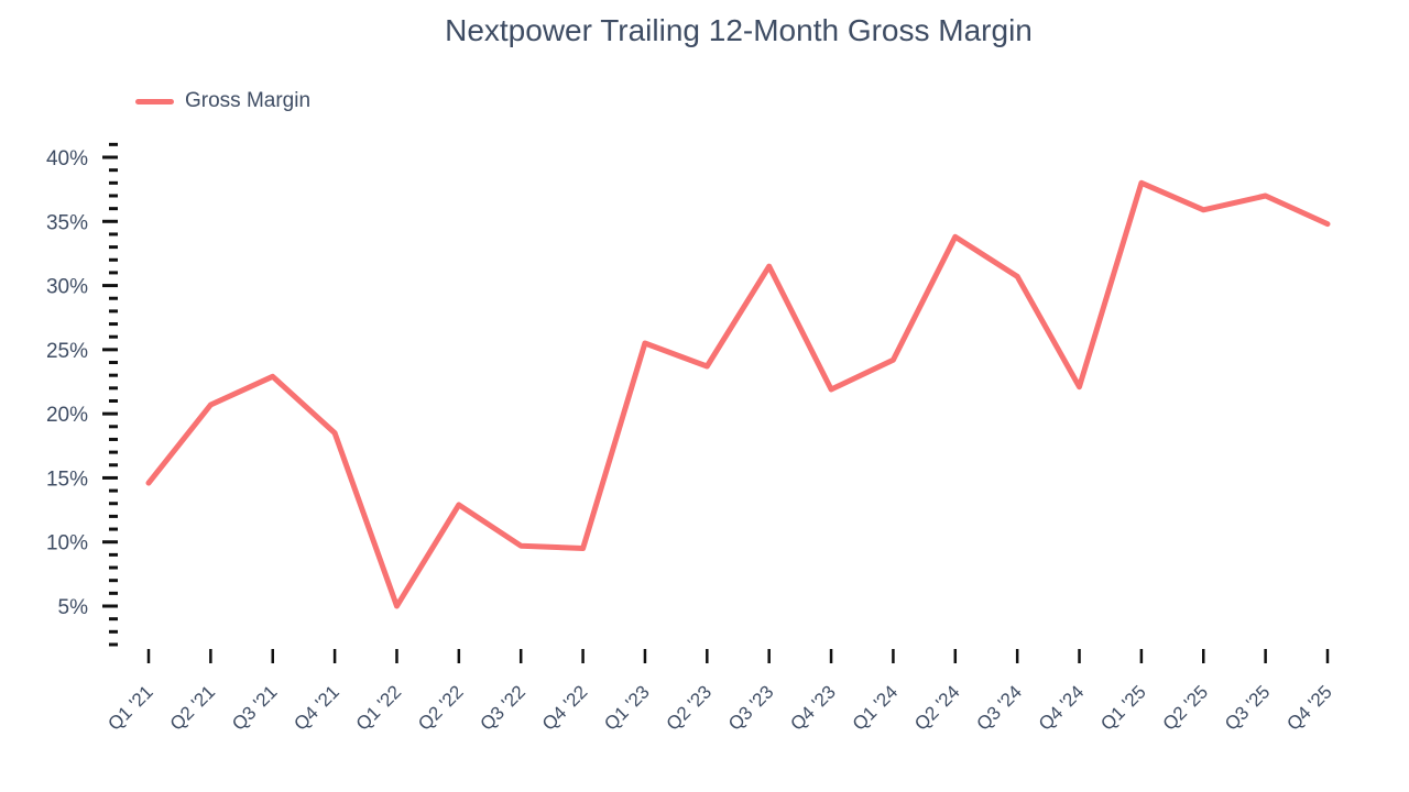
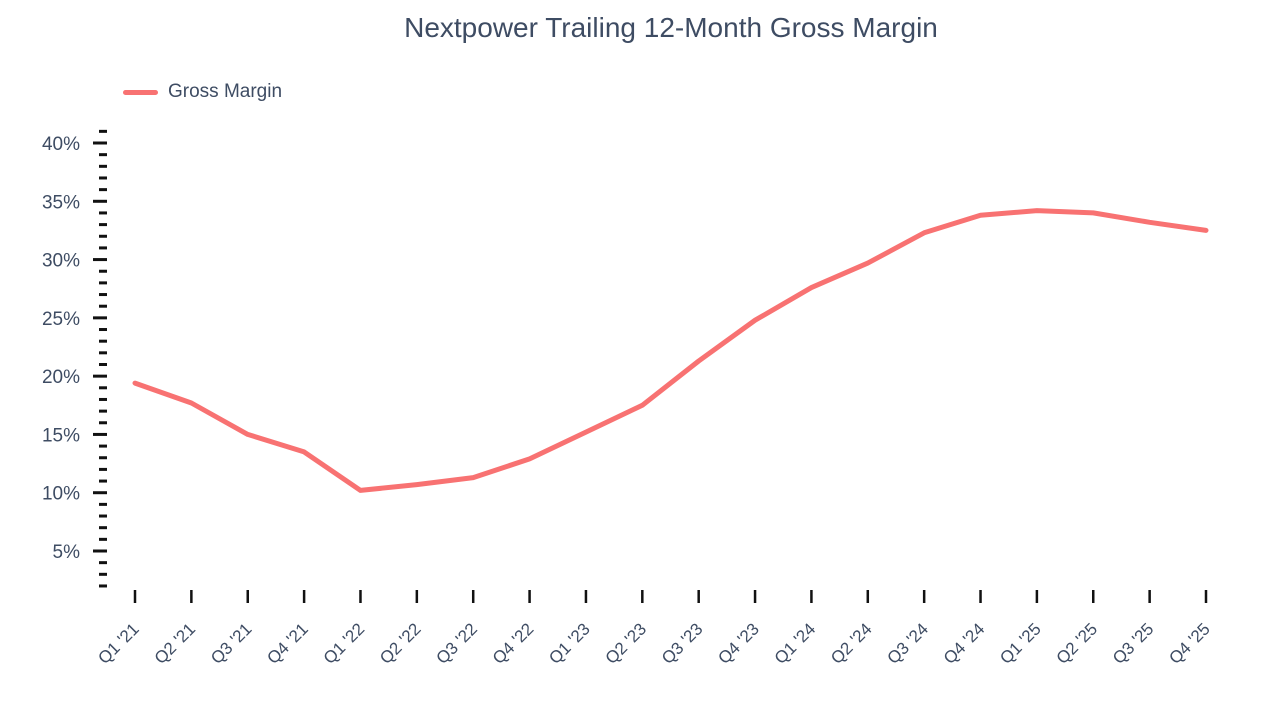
Q1 '21: 14.6% -> 19.4%
Q2 '21: 20.7% -> 17.7%
Q3 '21: 22.9% -> 15.0%
Q4 '21: 18.5% -> 13.5%
Q1 '22: 5.0% -> 10.2%
Q2 '22: 12.9% -> 10.7%
Q3 '22: 9.7% -> 11.3%
Q4 '22: 9.5% -> 12.9%
Q1 '23: 25.5% -> 15.2%
Q2 '23: 23.7% -> 17.5%
Q3 '23: 31.5% -> 21.3%
Q4 '23: 21.9% -> 24.8%
Q1 '24: 24.2% -> 27.6%
Q2 '24: 33.8% -> 29.7%
Q3 '24: 30.7% -> 32.3%
Q4 '24: 22.1% -> 33.8%
Q1 '25: 38.0% -> 34.2%
Q2 '25: 35.9% -> 34.0%
Q3 '25: 37.0% -> 33.2%
Q4 '25: 34.8% -> 32.5%
